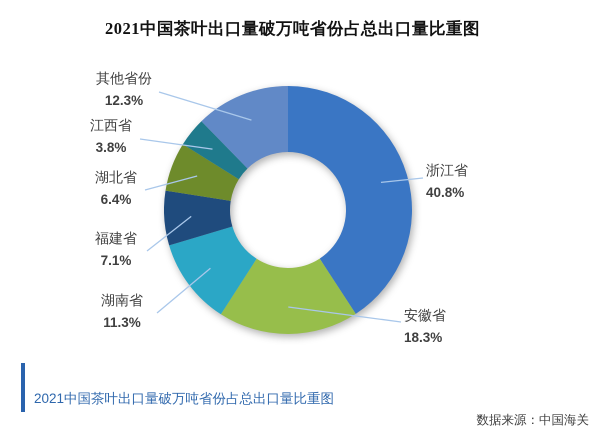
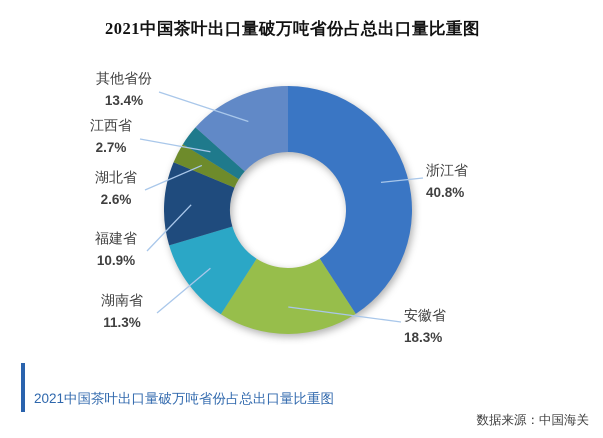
福建省: 7.1% -> 10.9%
湖北省: 6.4% -> 2.6%
江西省: 3.8% -> 2.7%
其他省份: 12.3% -> 13.4%
